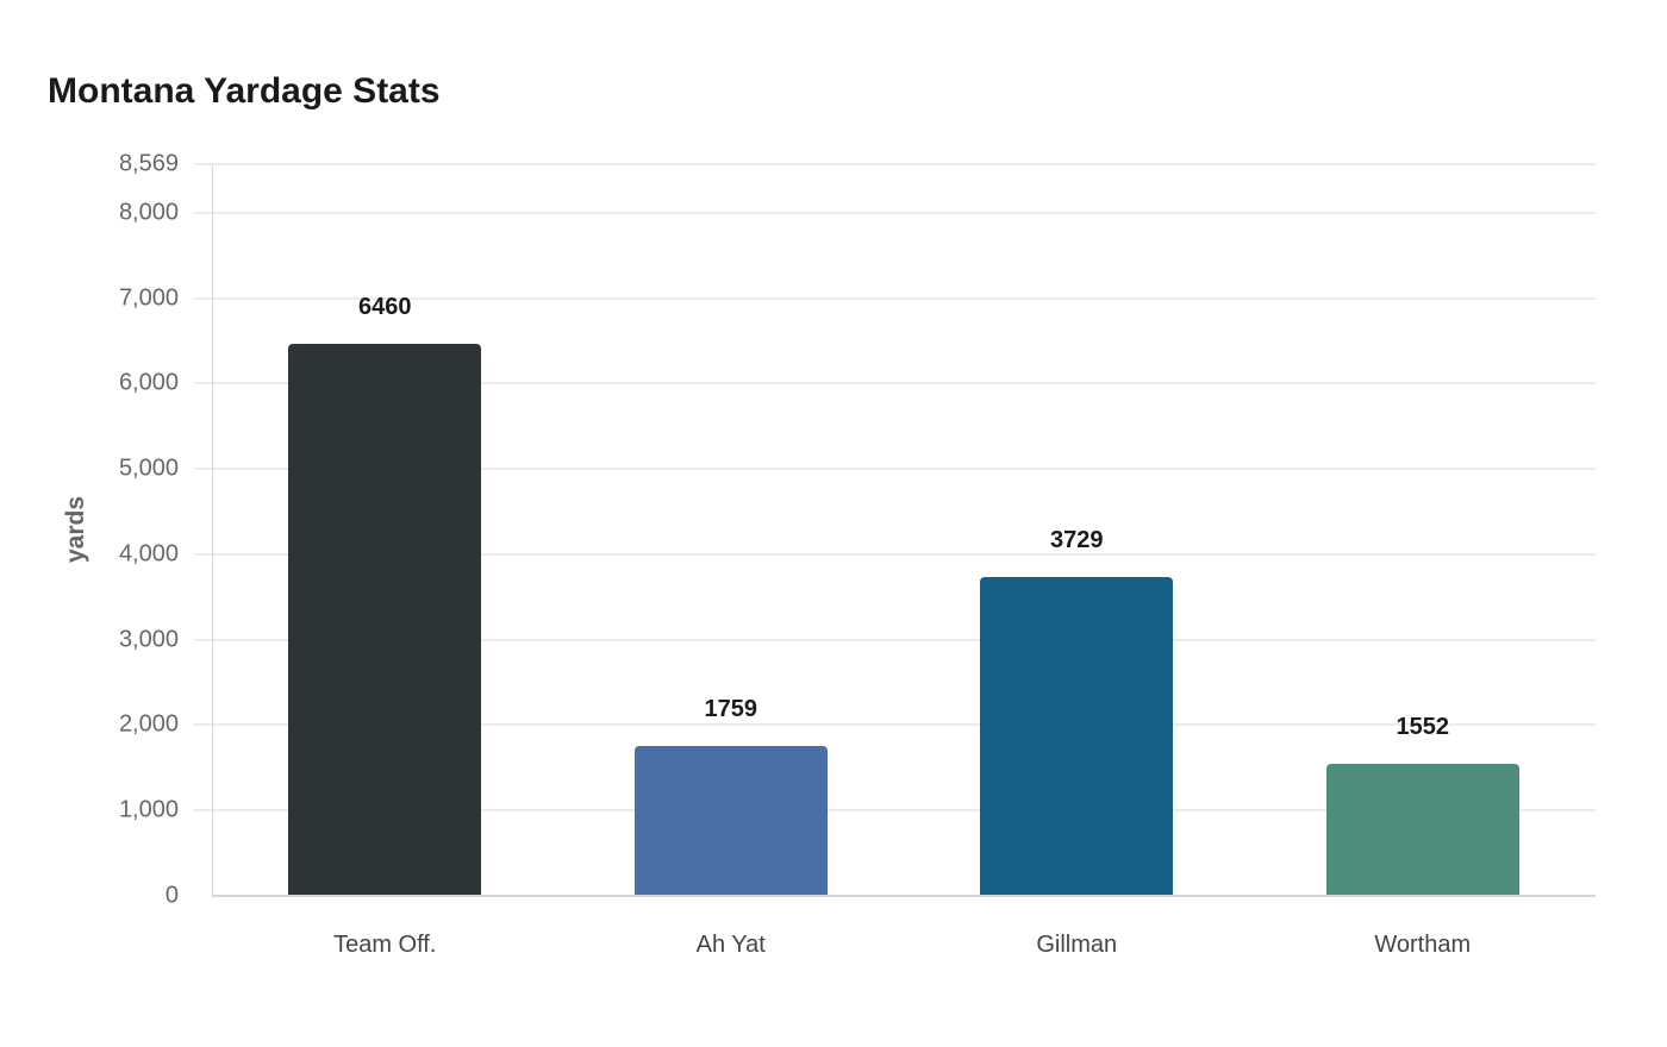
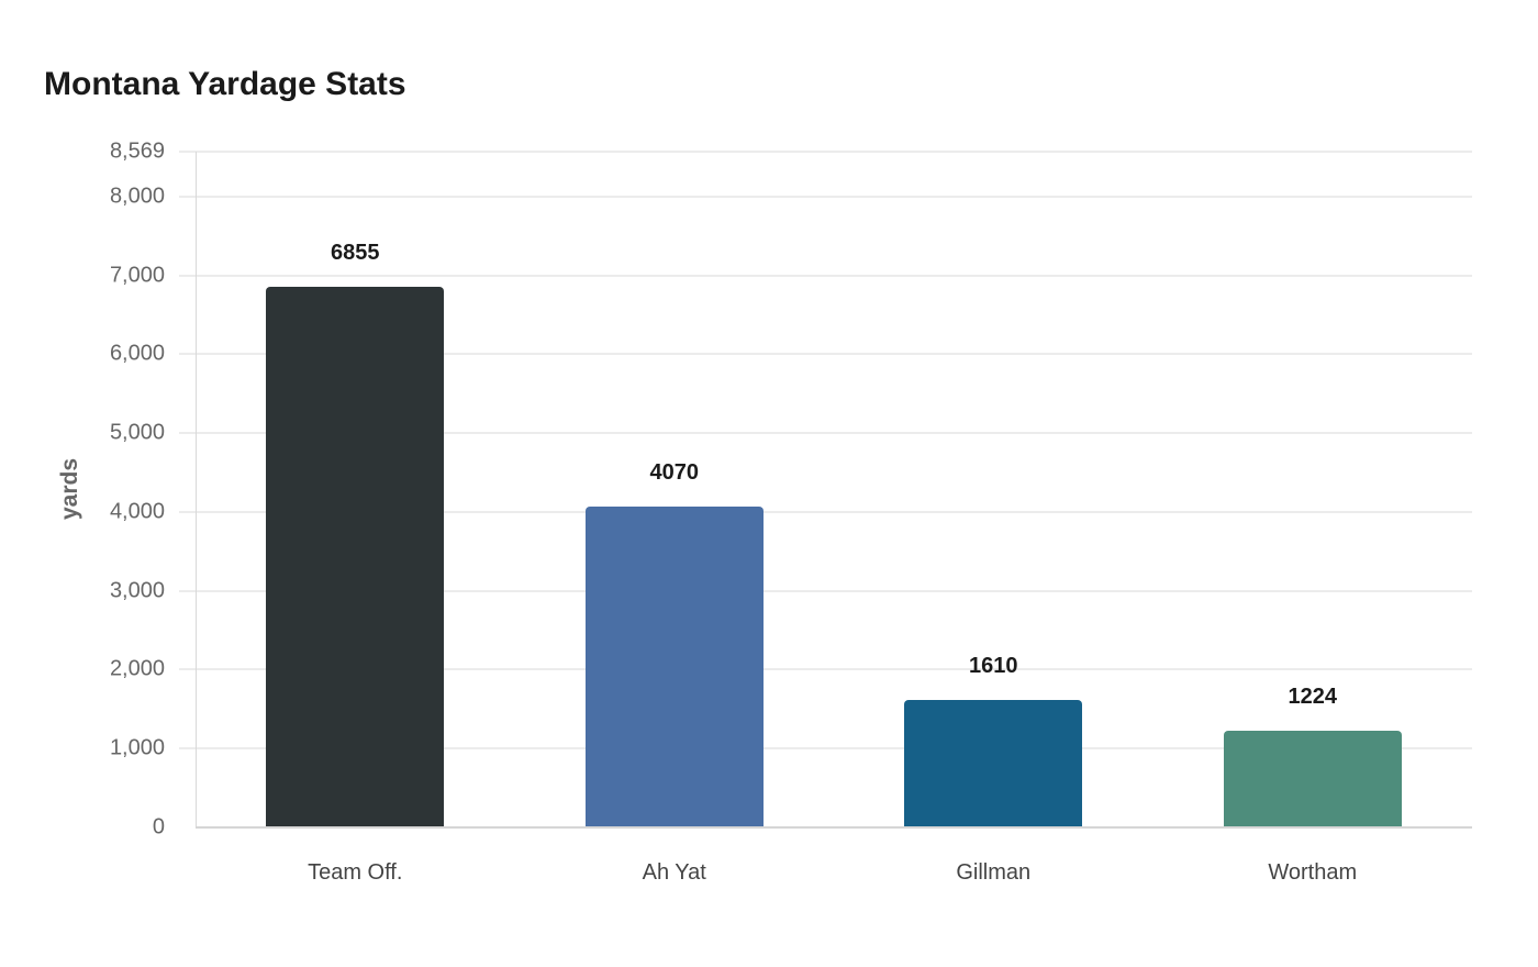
Team Off.: 6460 -> 6855
Ah Yat: 1759 -> 4070
Gillman: 3729 -> 1610
Wortham: 1552 -> 1224
